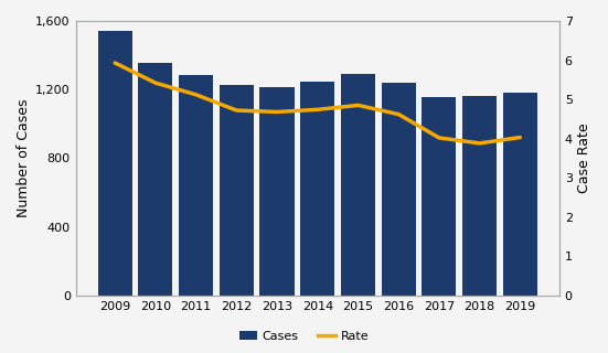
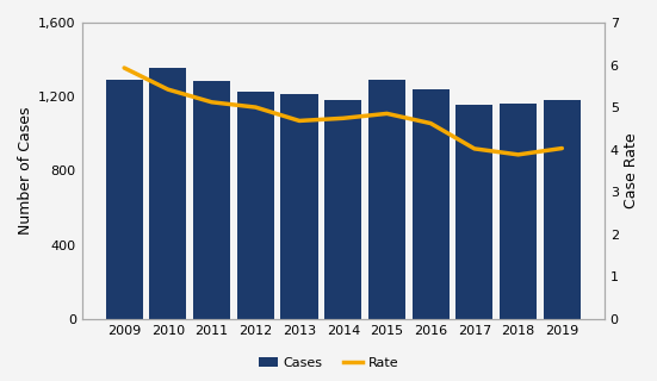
Cases/2009: 1,540 -> 1,290
Rate/2012: 4.72 -> 5.00
Cases/2014: 1,240 -> 1,180
